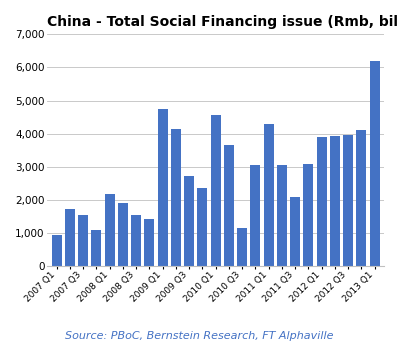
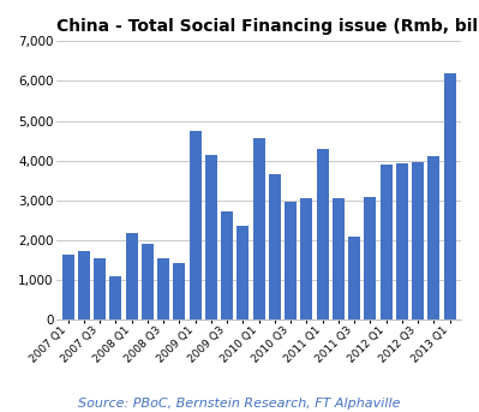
2007 Q1: 950 -> 1,650
2010 Q3: 1,150 -> 2,980
